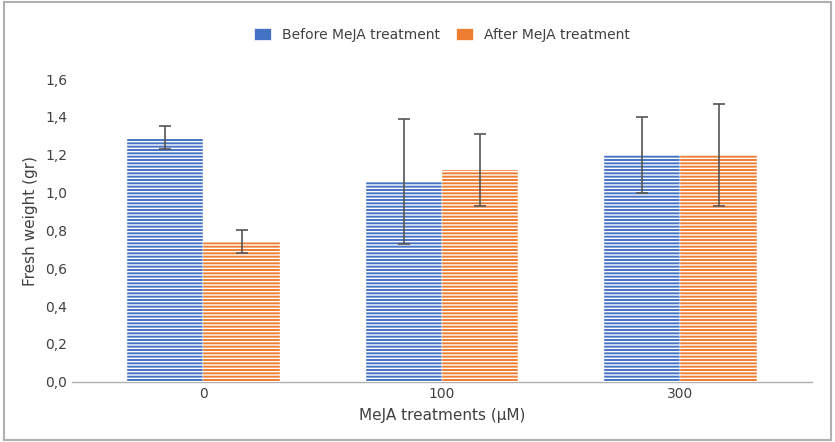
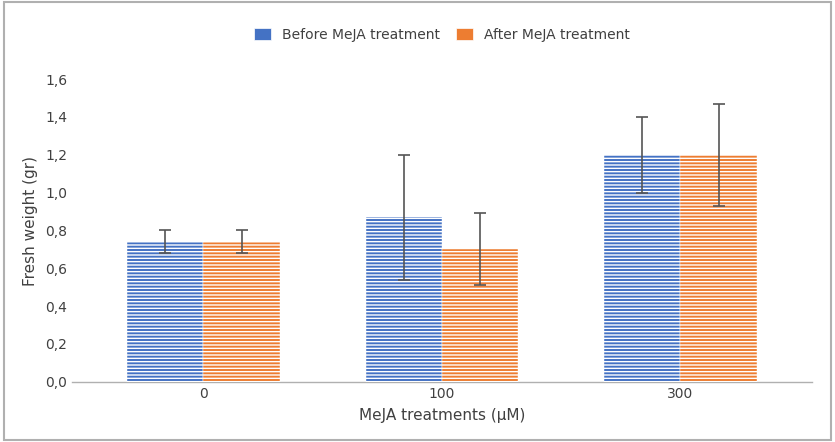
Before MeJA treatment/0: 1,29 -> 0,74
Before MeJA treatment/100: 1,06 -> 0,87
After MeJA treatment/100: 1,12 -> 0,70
